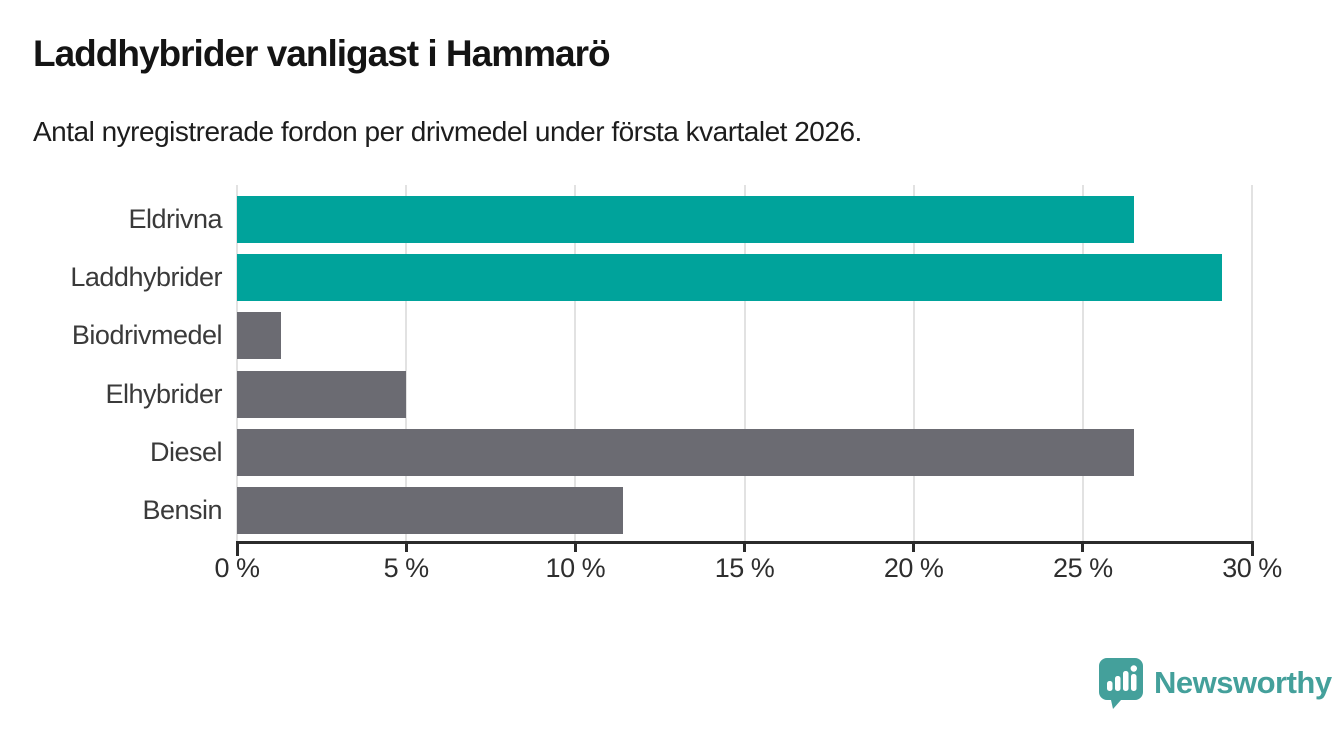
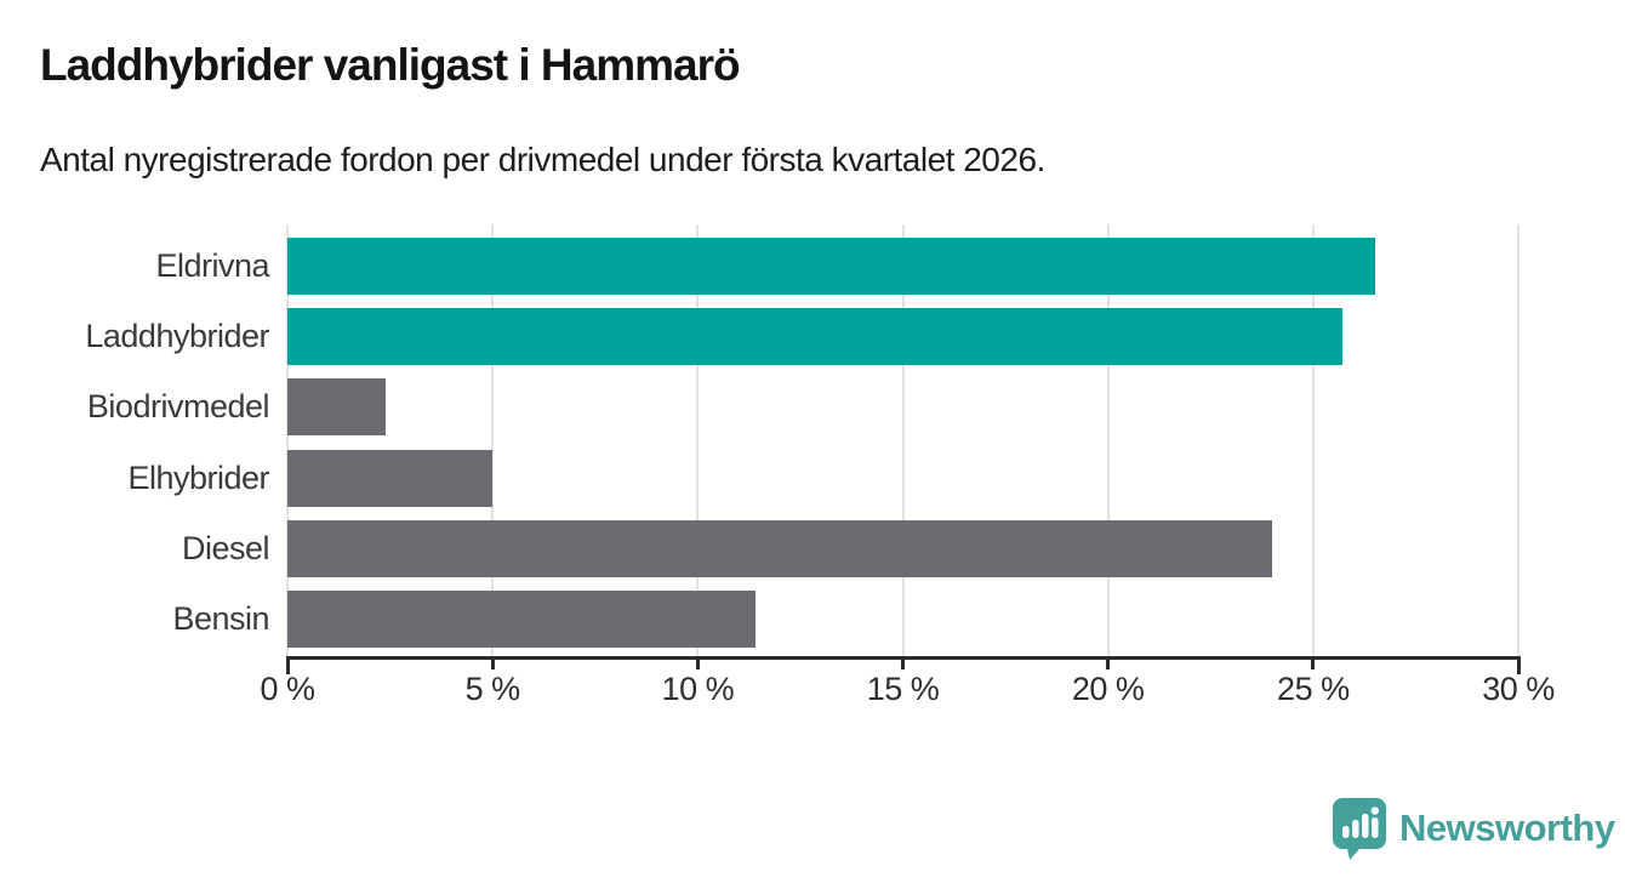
Laddhybrider: 29.1% -> 25.7%
Biodrivmedel: 1.3% -> 2.4%
Diesel: 26.5% -> 24.0%
